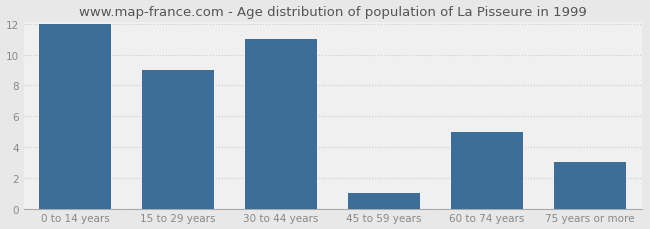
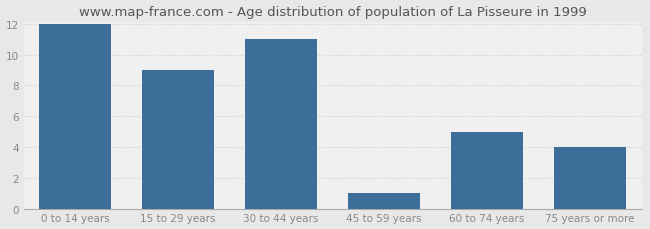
75 years or more: 3 -> 4
